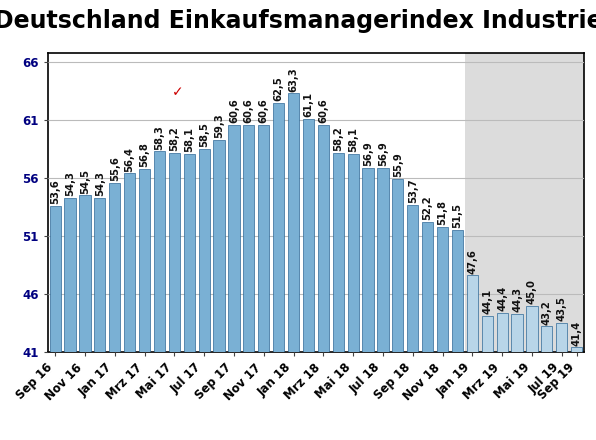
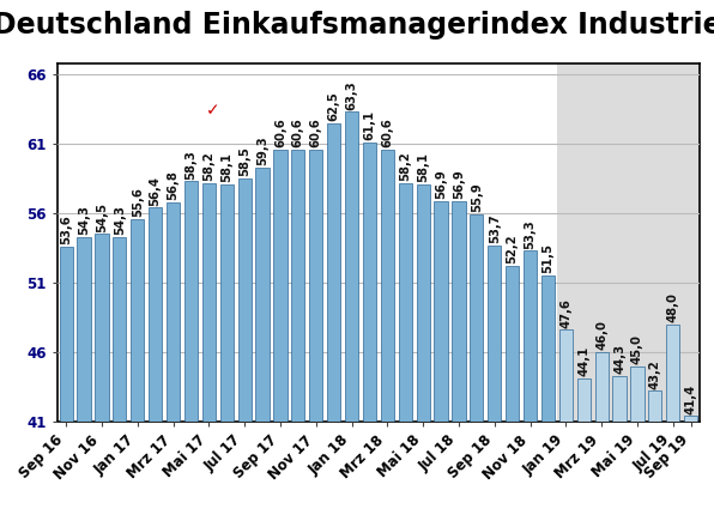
Nov 18: 51,8 -> 53,3
Mrz 19: 44,4 -> 46,0
Jul 19: 43,5 -> 48,0
